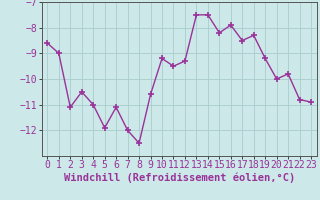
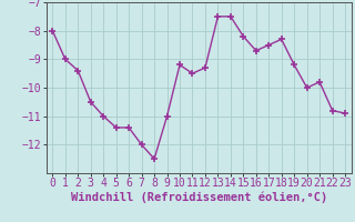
0: -8.6 -> -8.0
2: -11.1 -> -9.4
5: -11.9 -> -11.4
6: -11.1 -> -11.4
9: -10.6 -> -11.0
16: -7.9 -> -8.7
